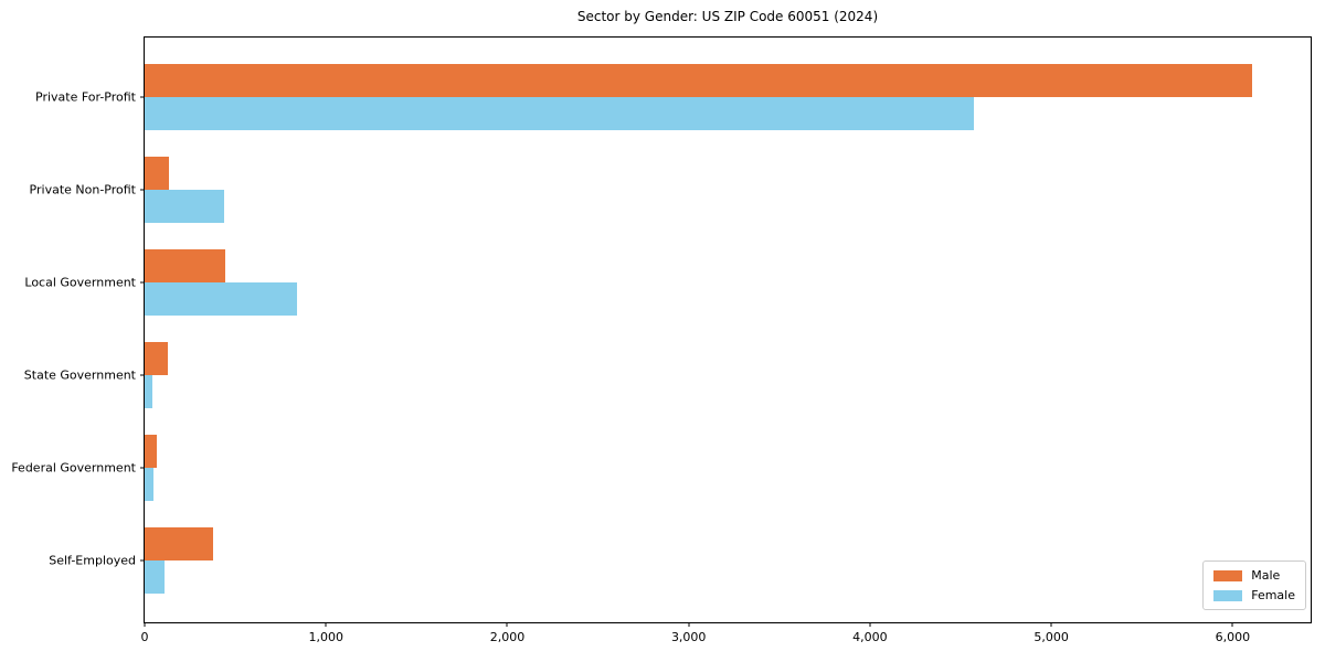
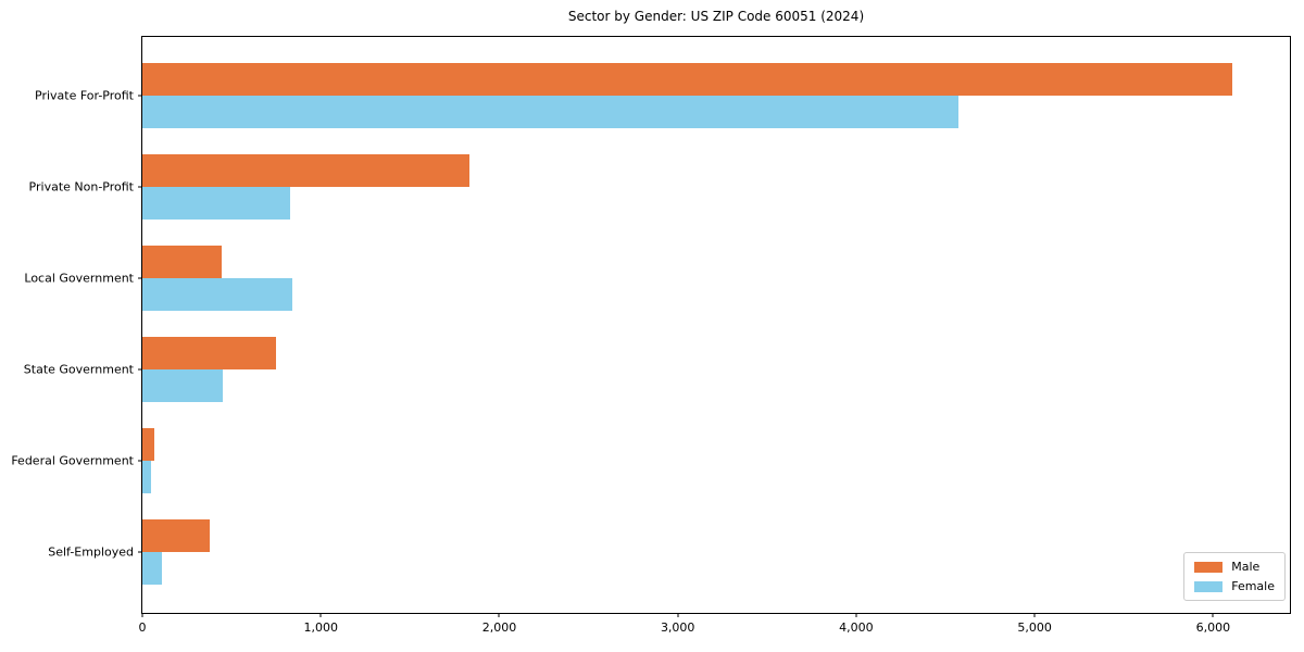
Male/Private Non-Profit: 140 -> 1830
Female/Private Non-Profit: 440 -> 830
Male/State Government: 130 -> 750
Female/State Government: 40 -> 450
